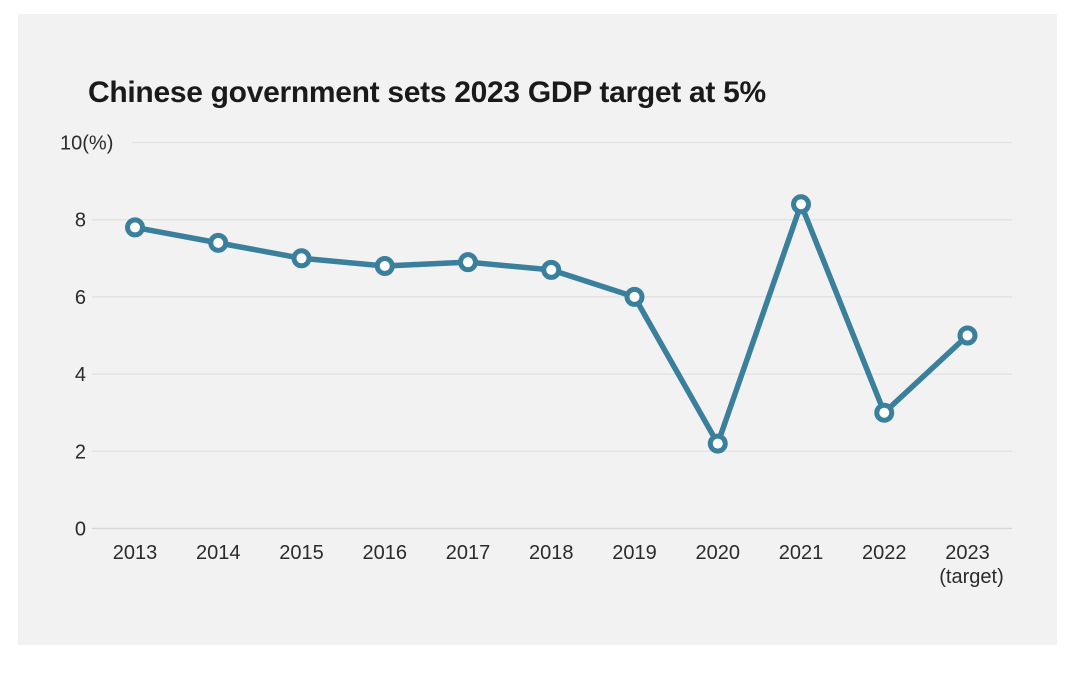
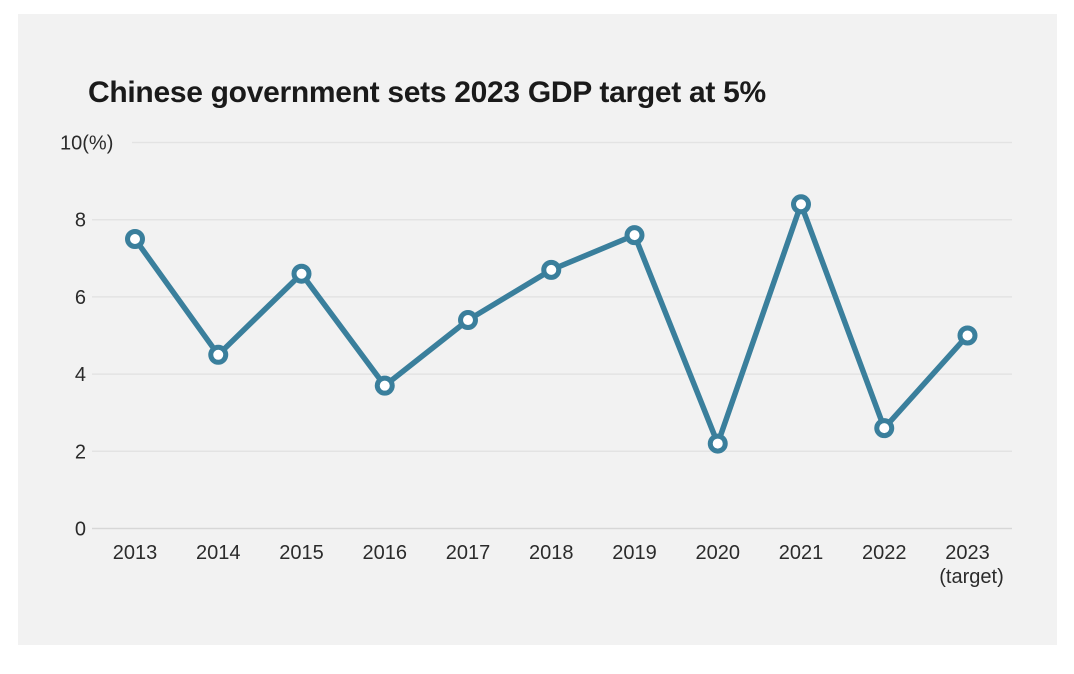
2013: 7.8 -> 7.5
2014: 7.4 -> 4.5
2015: 7.0 -> 6.6
2016: 6.8 -> 3.7
2017: 6.9 -> 5.4
2019: 6.0 -> 7.6
2022: 3.0 -> 2.6
